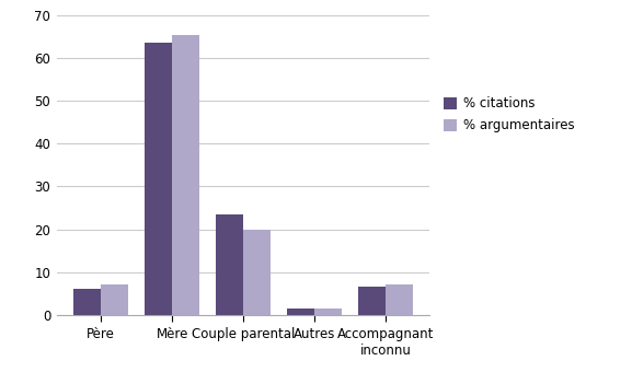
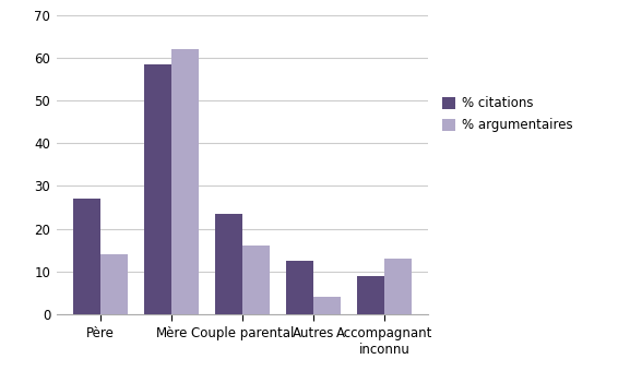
% citations/Père: 6.0 -> 27.0
% argumentaires/Père: 7.0 -> 14.0
% citations/Mère: 63.5 -> 58.5
% argumentaires/Mère: 65.5 -> 62.0
% argumentaires/Couple parental: 20.0 -> 16.0
% citations/Autres: 1.5 -> 12.5
% argumentaires/Autres: 1.5 -> 4.0
% citations/Accompagnant inconnu: 6.5 -> 9.0
% argumentaires/Accompagnant inconnu: 7.0 -> 13.0
